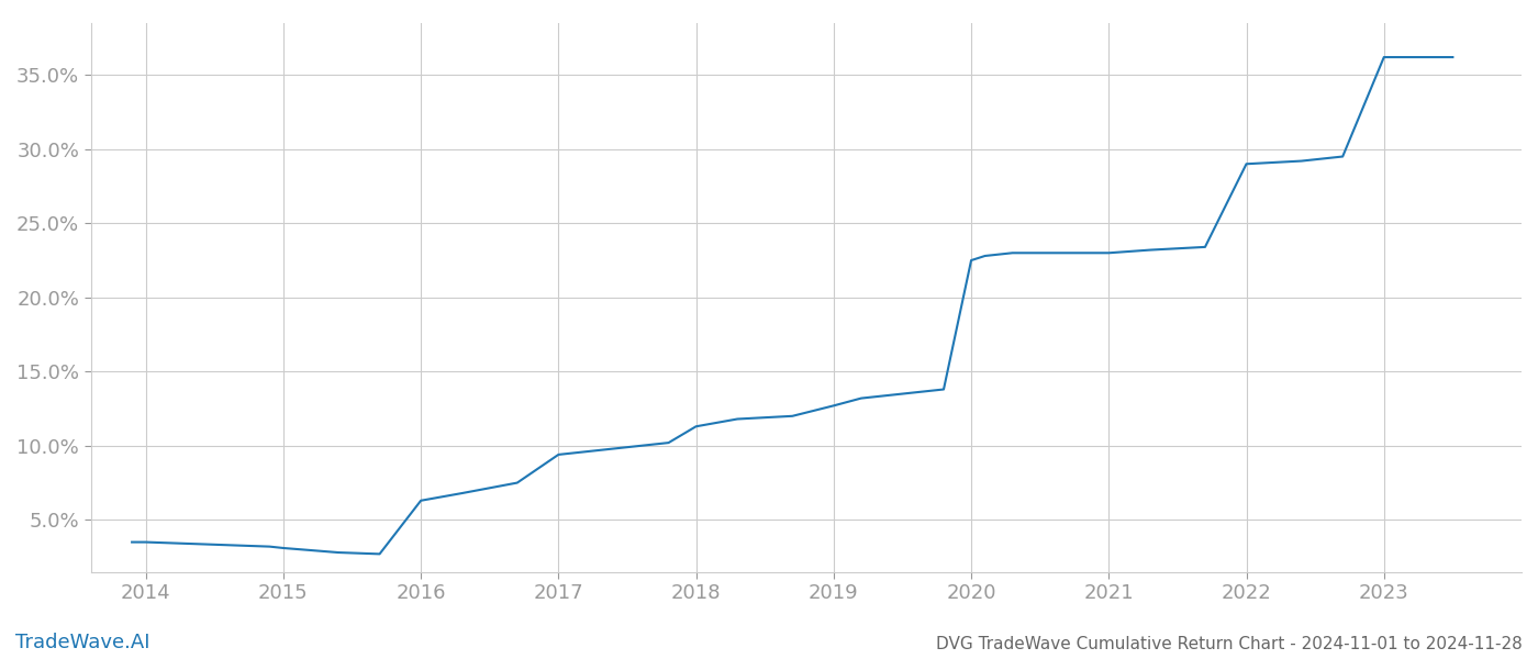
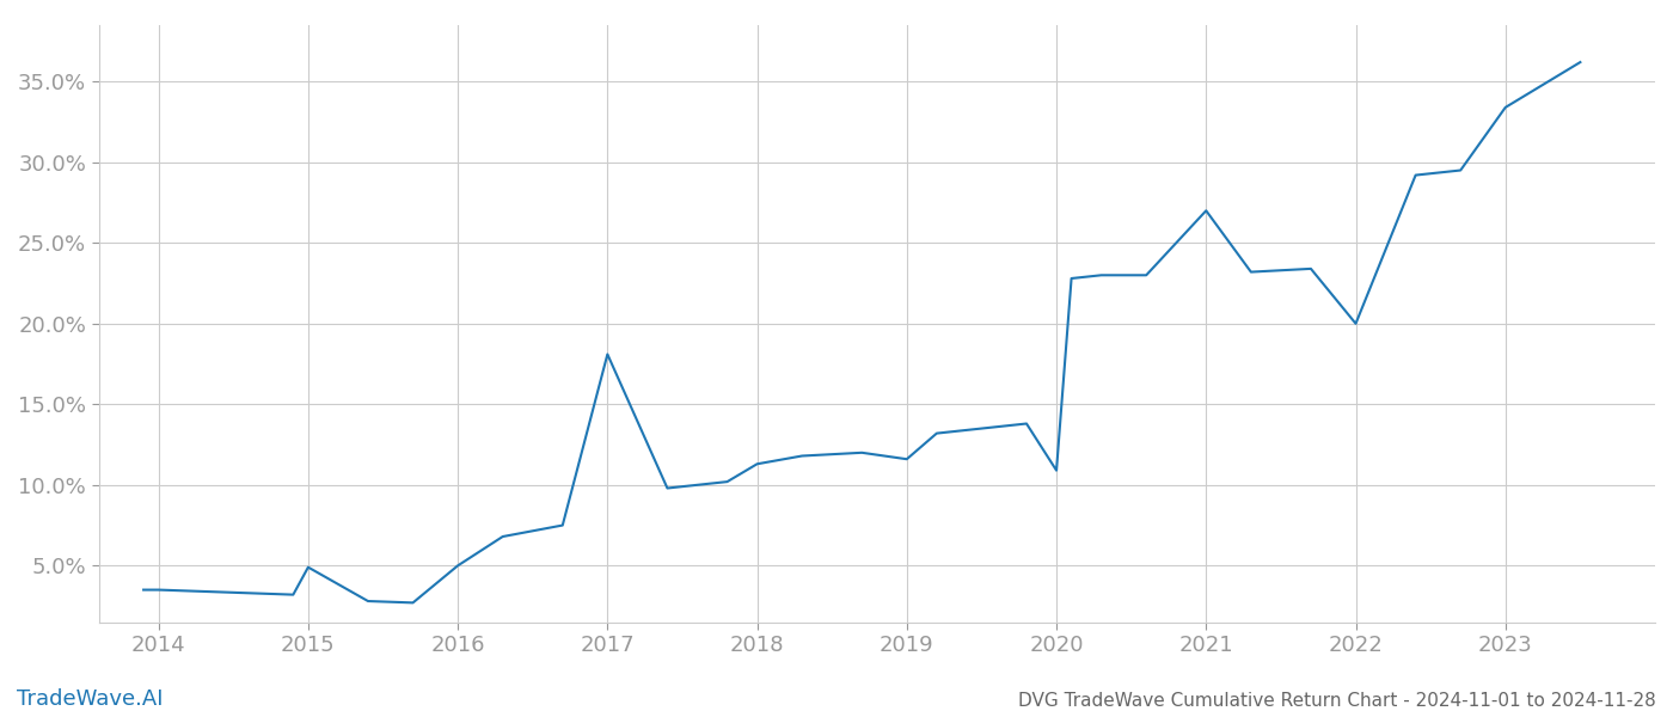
2015: 3.1% -> 4.9%
2016: 6.3% -> 5.0%
2017: 9.4% -> 18.1%
2019: 12.7% -> 11.6%
2020: 22.5% -> 10.9%
2021: 23.0% -> 27.0%
2022: 29.0% -> 20.0%
2023: 36.2% -> 33.4%
